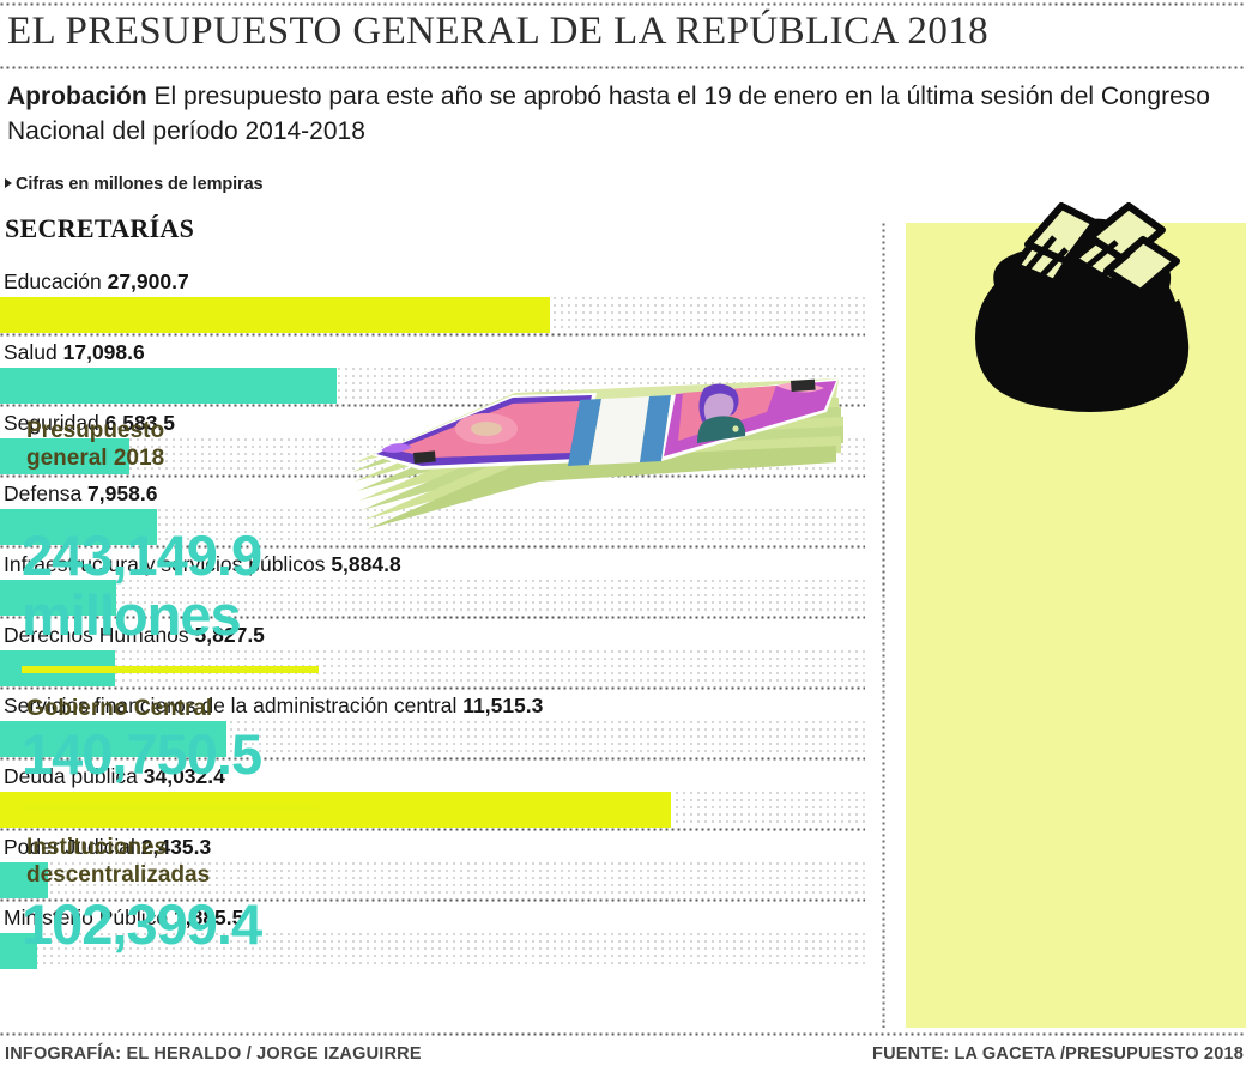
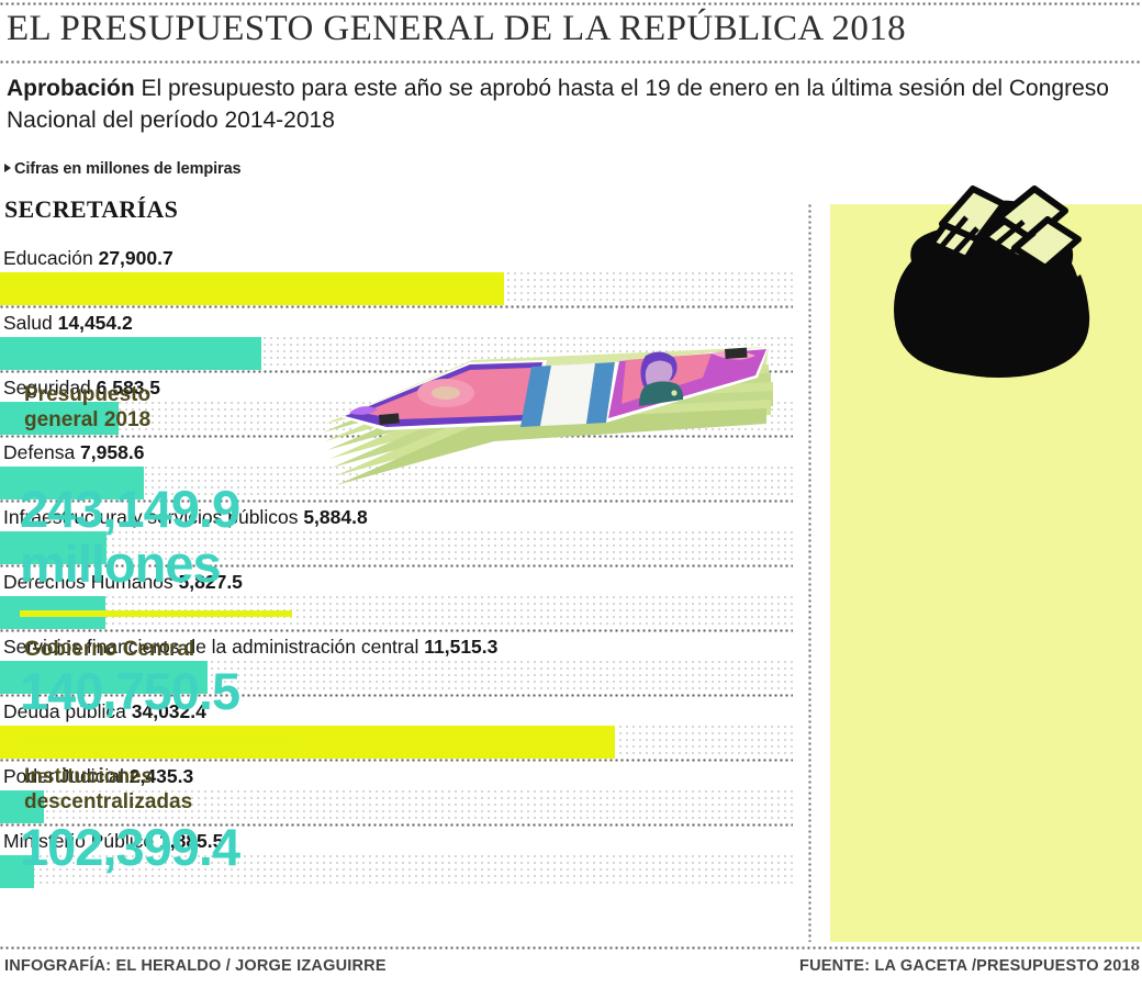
Salud: 17,098.6 -> 14,454.2
